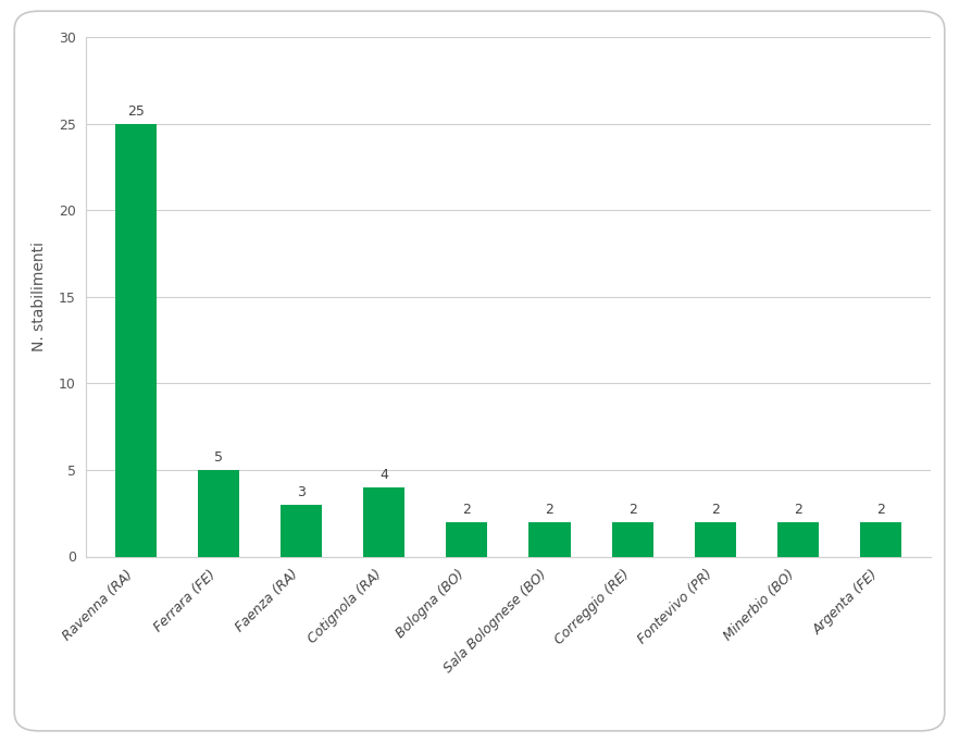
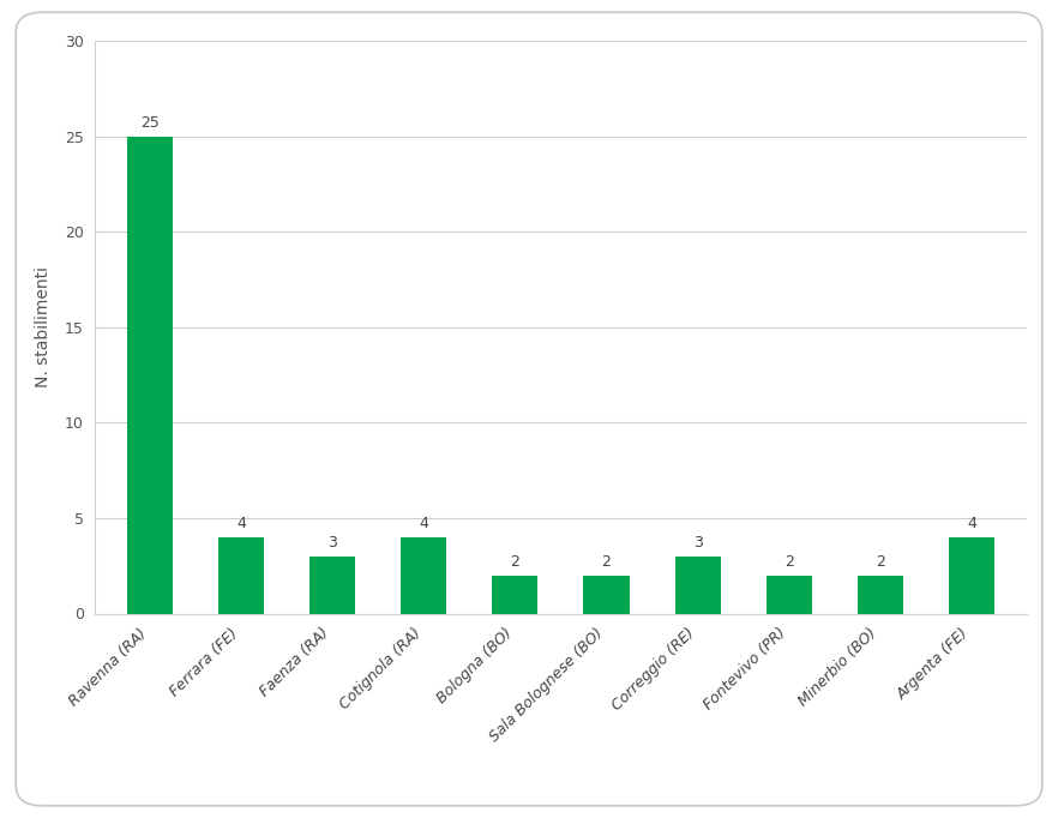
Ferrara (FE): 5 -> 4
Correggio (RE): 2 -> 3
Argenta (FE): 2 -> 4
